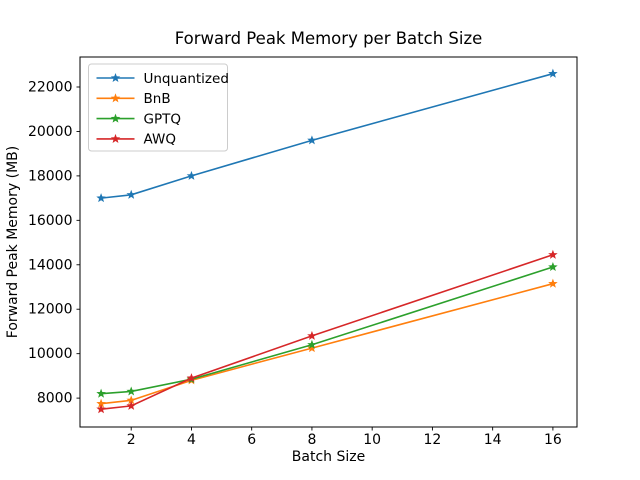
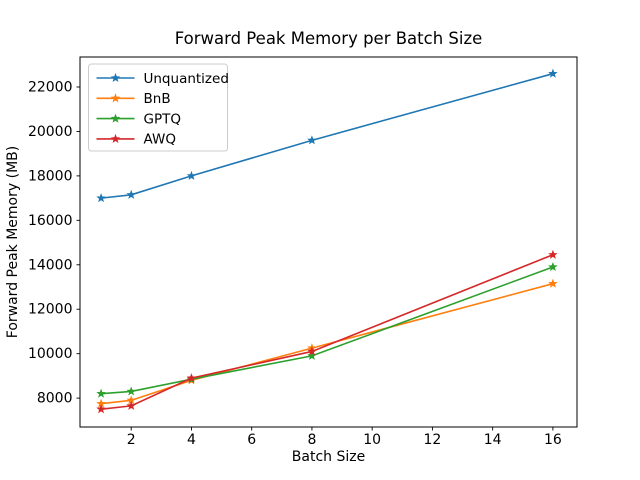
GPTQ/8: 10400 -> 9900
AWQ/8: 10800 -> 10100
